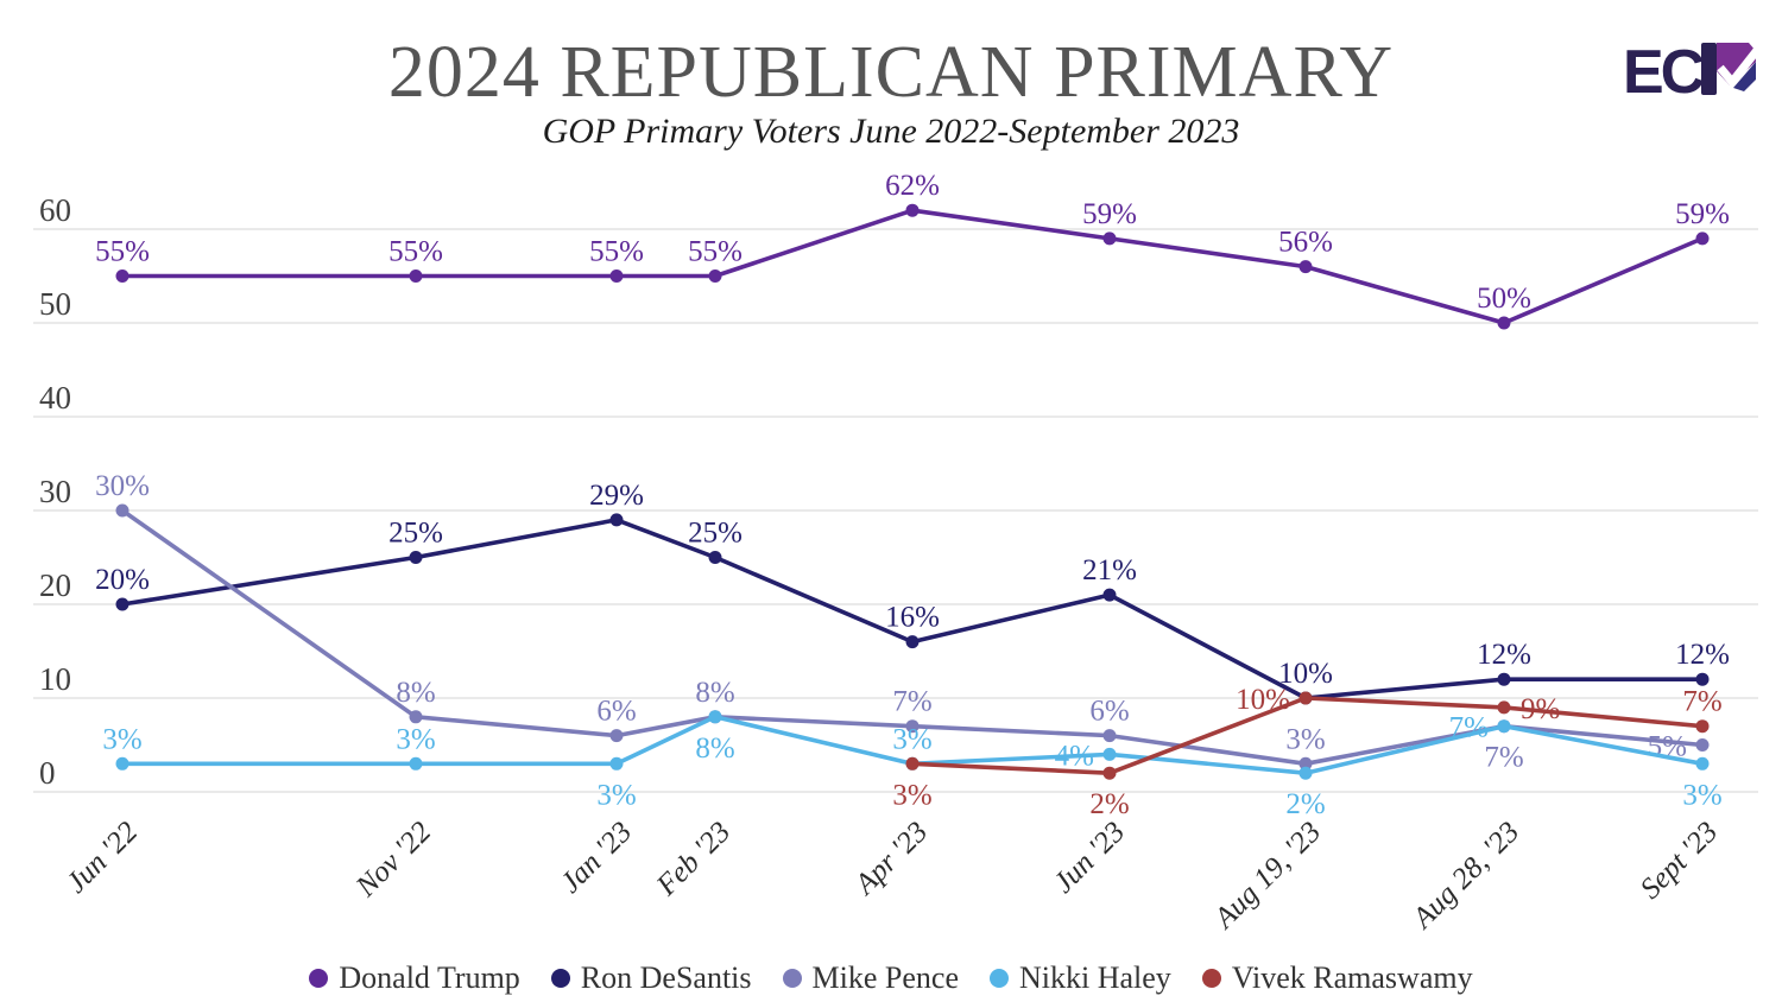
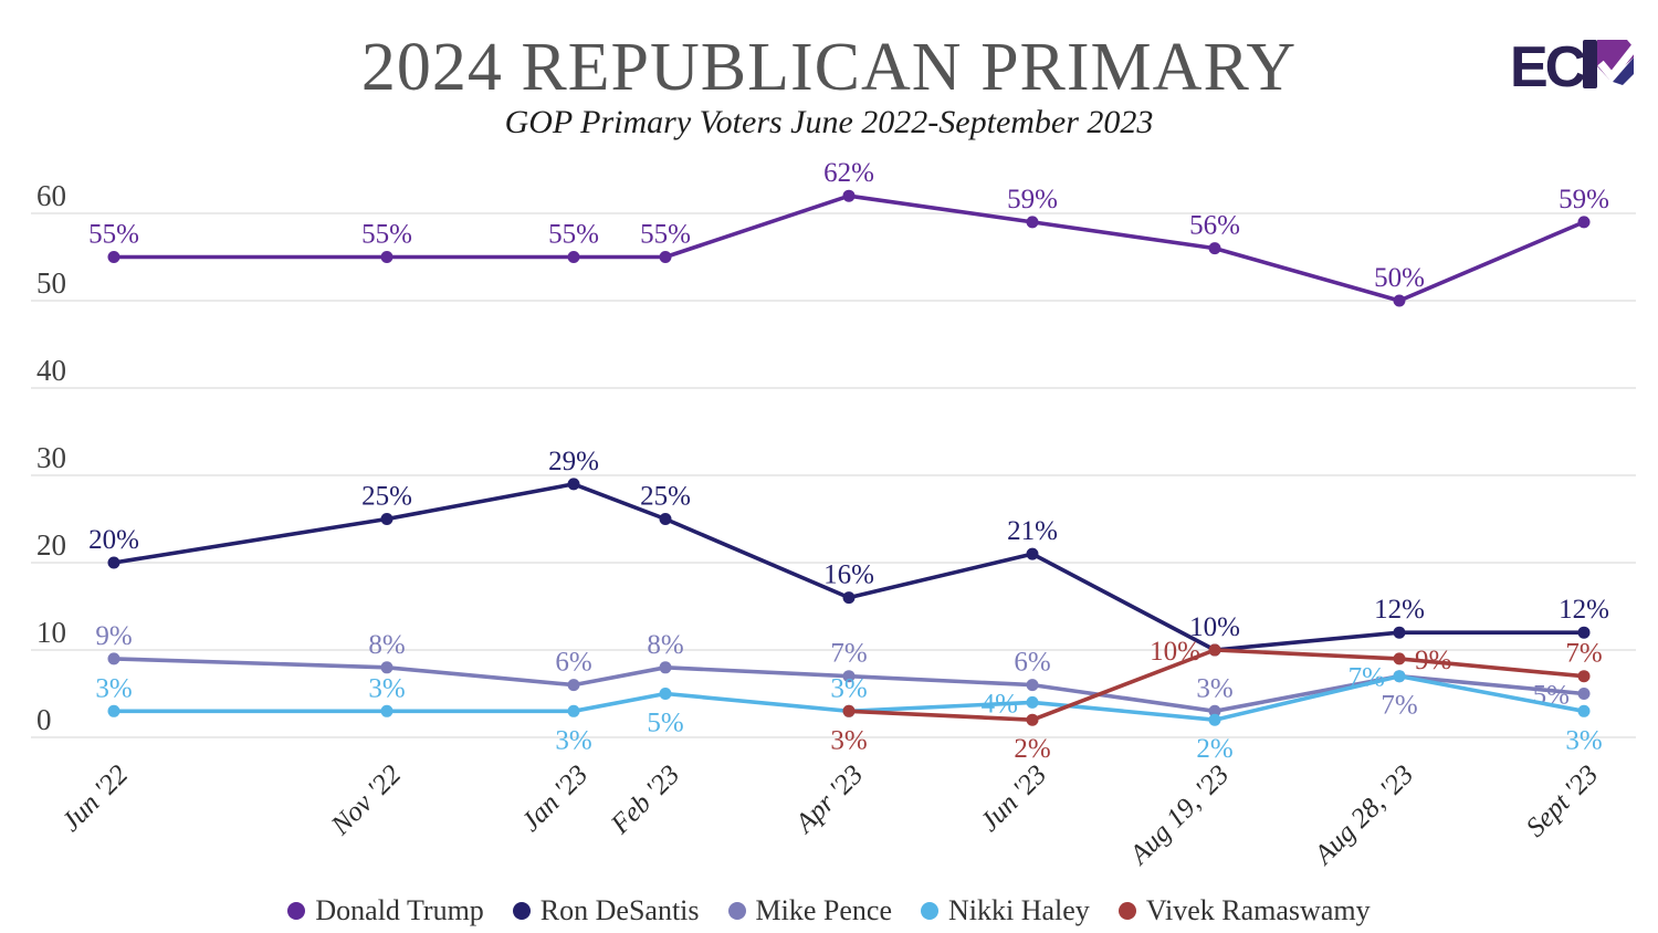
Mike Pence/Jun '22: 30% -> 9%
Nikki Haley/Feb '23: 8% -> 5%
